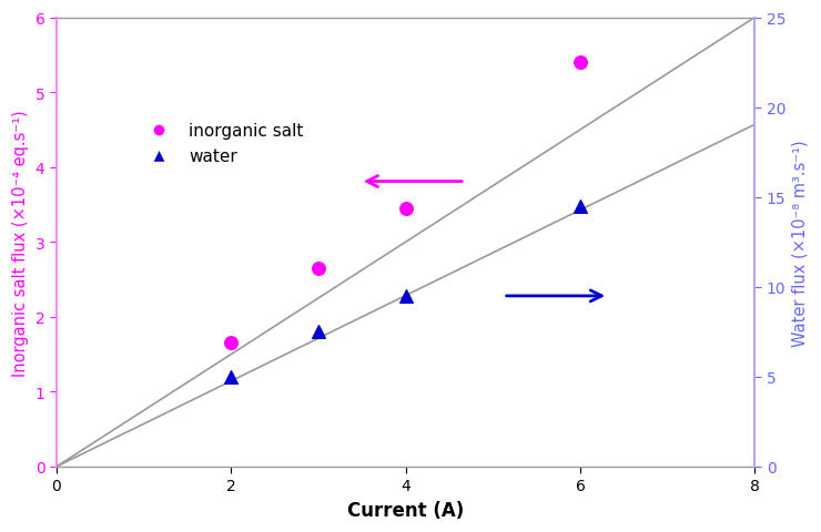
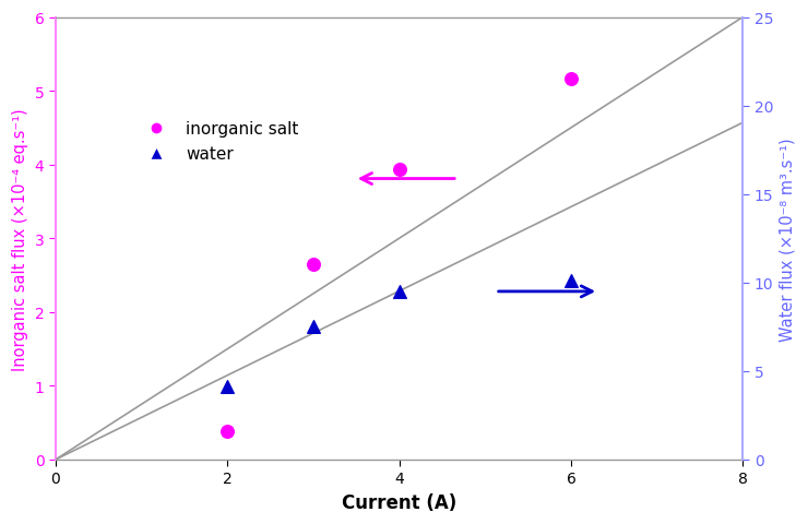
inorganic salt/2: 1.65 -> 0.38
water/2: 5.0 -> 4.1
inorganic salt/4: 3.45 -> 3.94
inorganic salt/6: 5.40 -> 5.16
water/6: 14.5 -> 10.1
